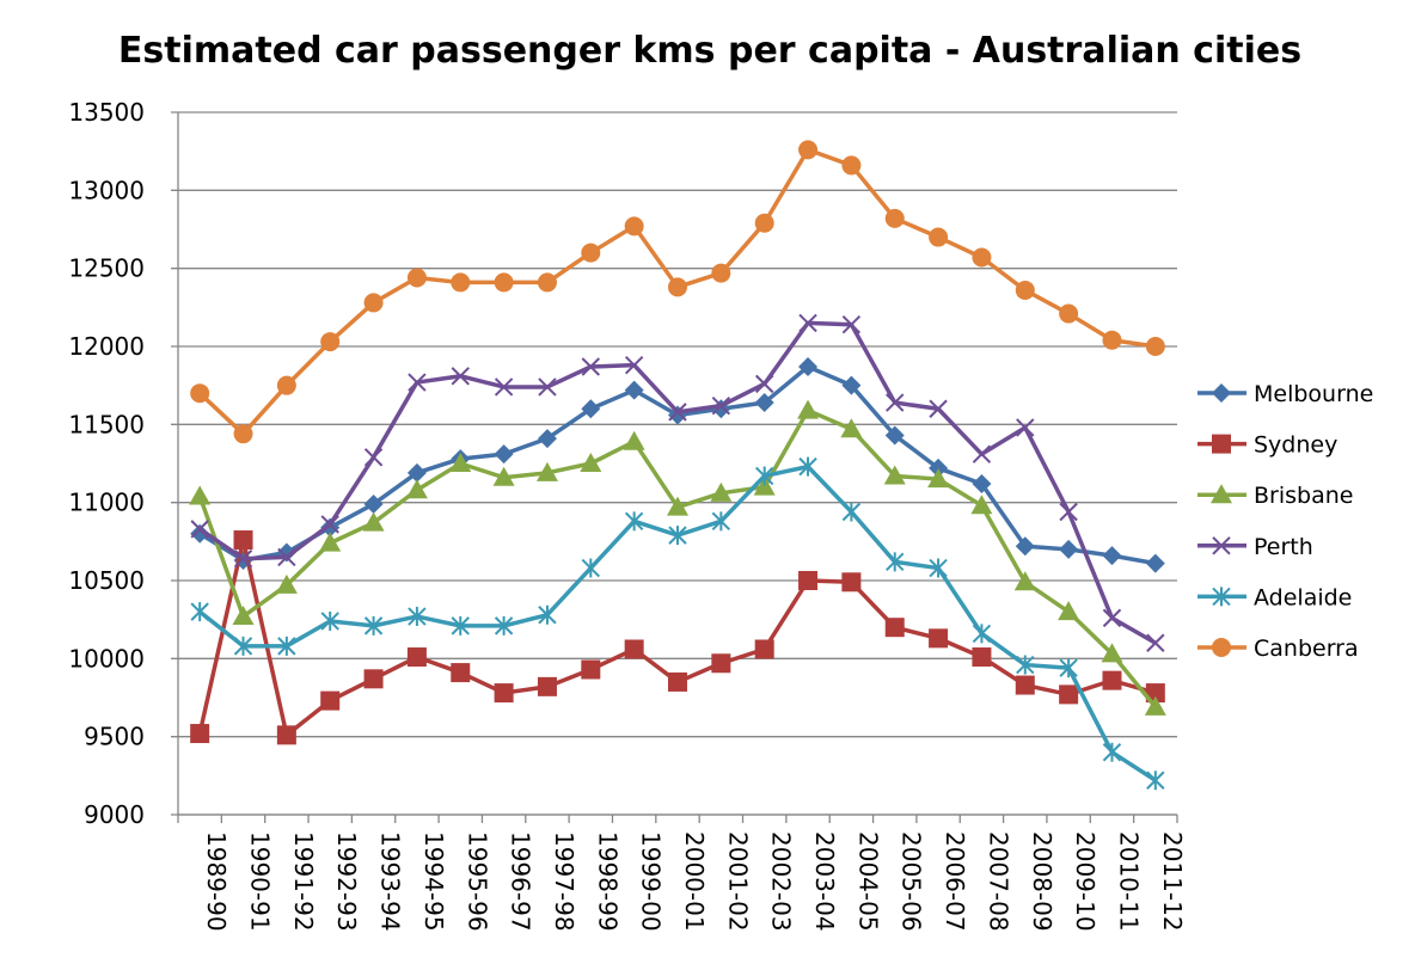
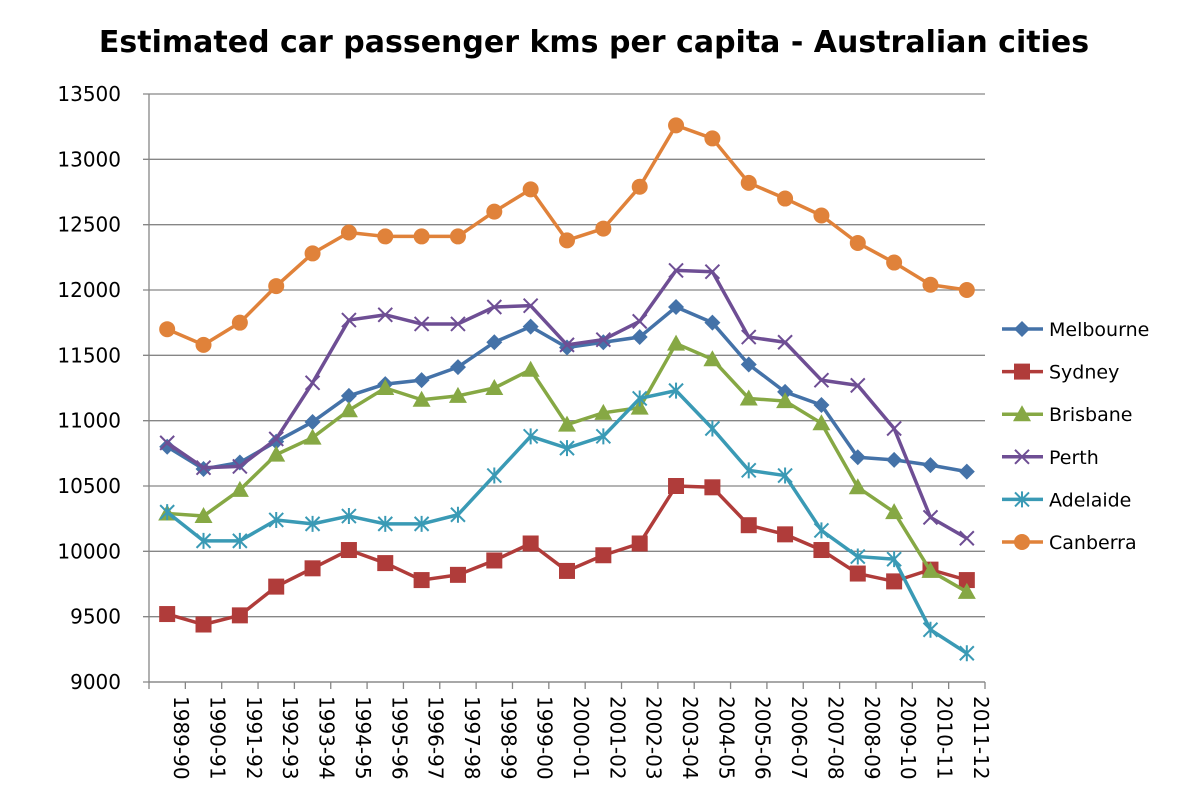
Brisbane/1989-90: 11040 -> 10290
Sydney/1990-91: 10760 -> 9440
Canberra/1990-91: 11440 -> 11580
Perth/2008-09: 11480 -> 11270
Brisbane/2010-11: 10030 -> 9850
